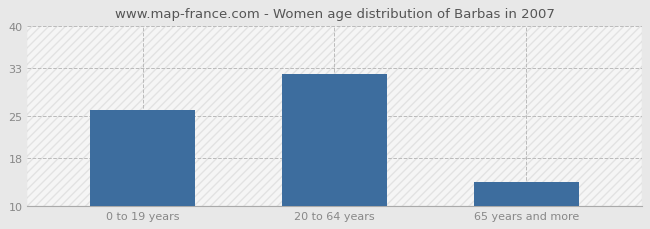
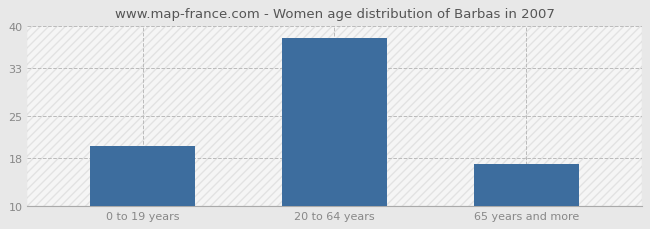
0 to 19 years: 26 -> 20
20 to 64 years: 32 -> 38
65 years and more: 14 -> 17
